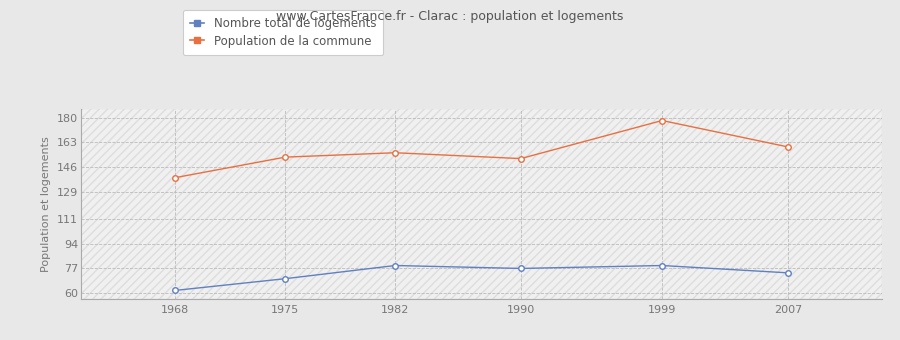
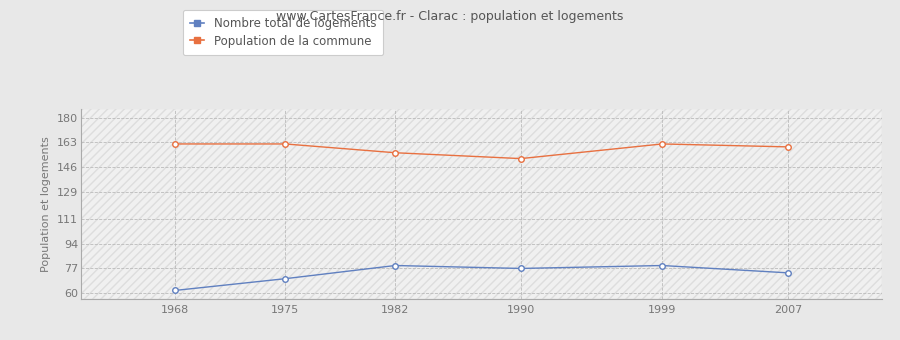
Population de la commune/1968: 139 -> 162
Population de la commune/1975: 153 -> 162
Population de la commune/1999: 178 -> 162
